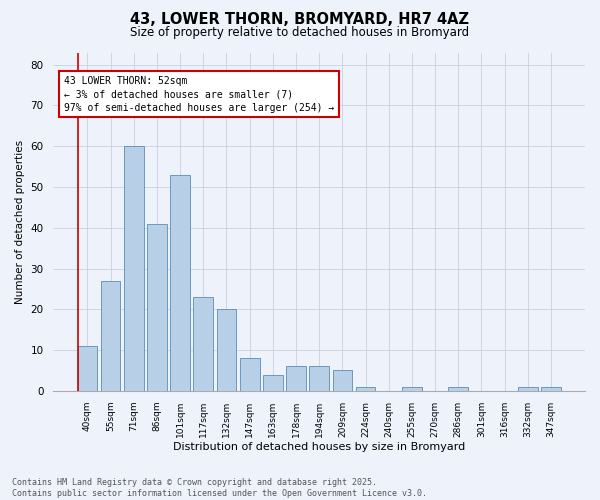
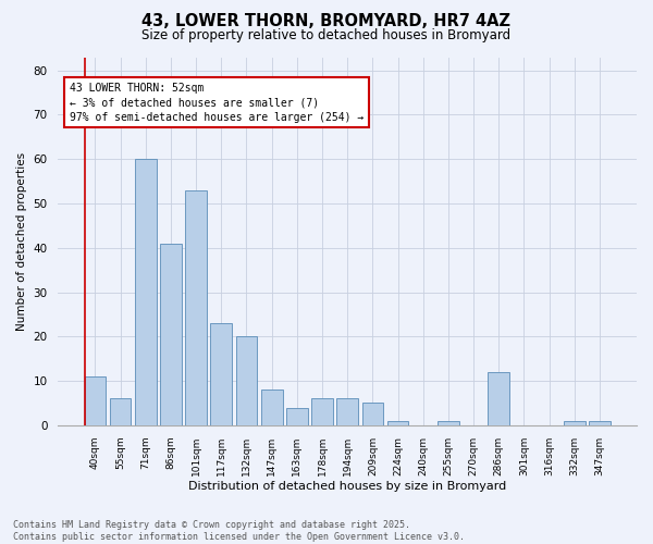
55sqm: 27 -> 6
286sqm: 1 -> 12
